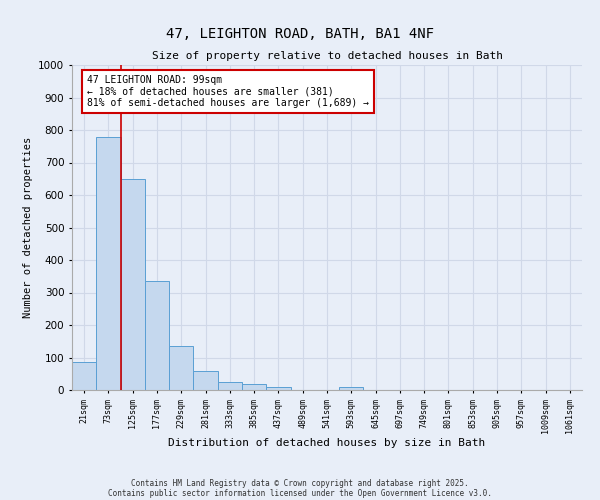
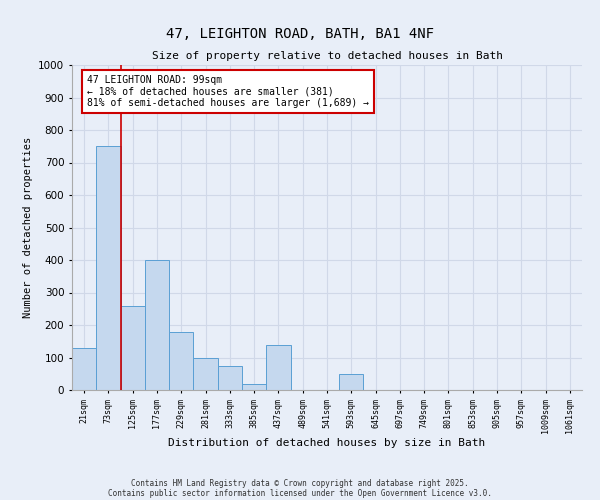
21sqm: 85 -> 130
73sqm: 780 -> 750
125sqm: 650 -> 260
177sqm: 335 -> 400
229sqm: 135 -> 180
281sqm: 60 -> 100
333sqm: 25 -> 75
437sqm: 10 -> 140
593sqm: 10 -> 50
